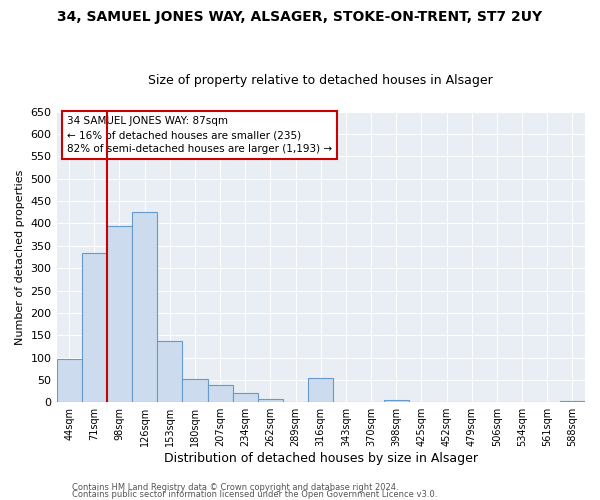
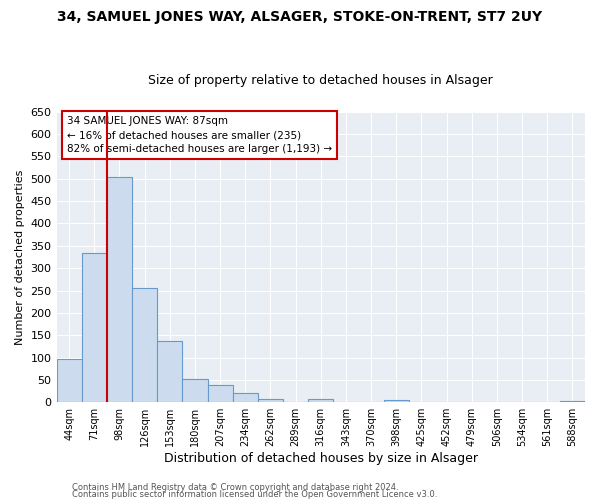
98sqm: 395 -> 505
126sqm: 425 -> 255
316sqm: 55 -> 8
